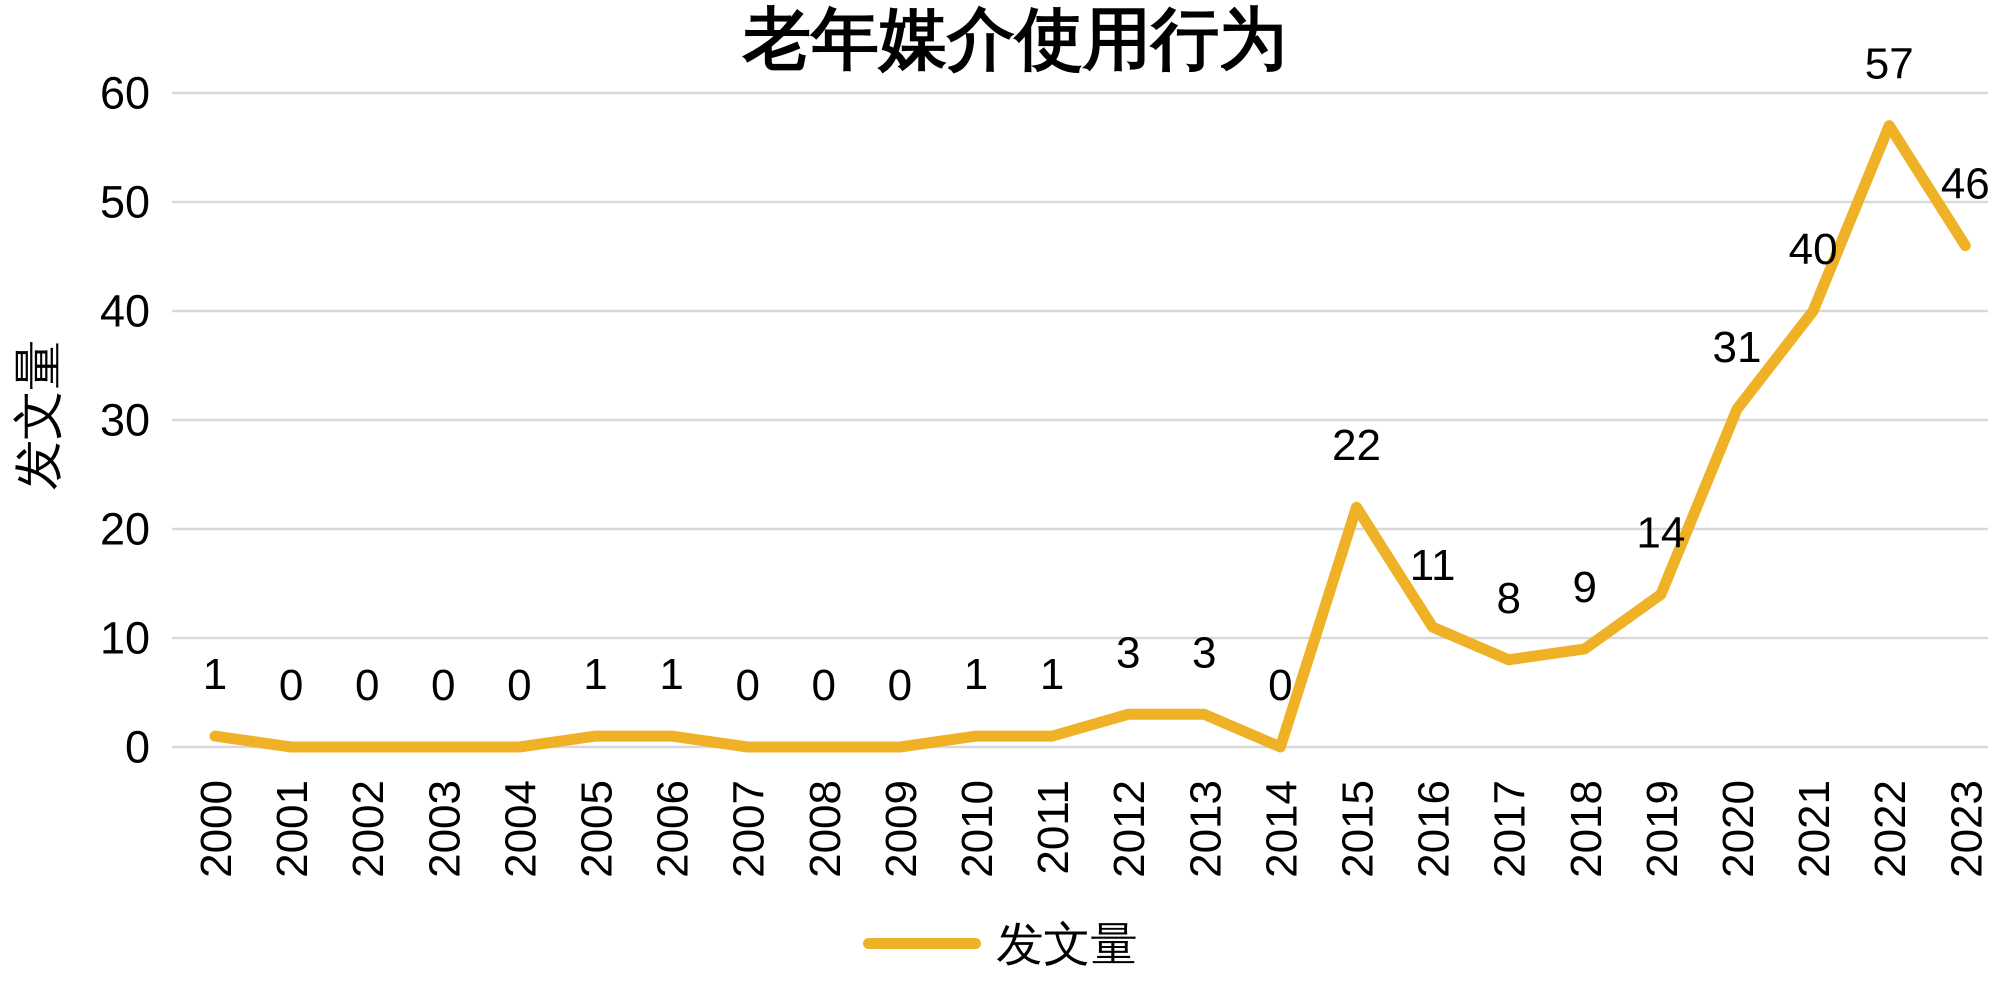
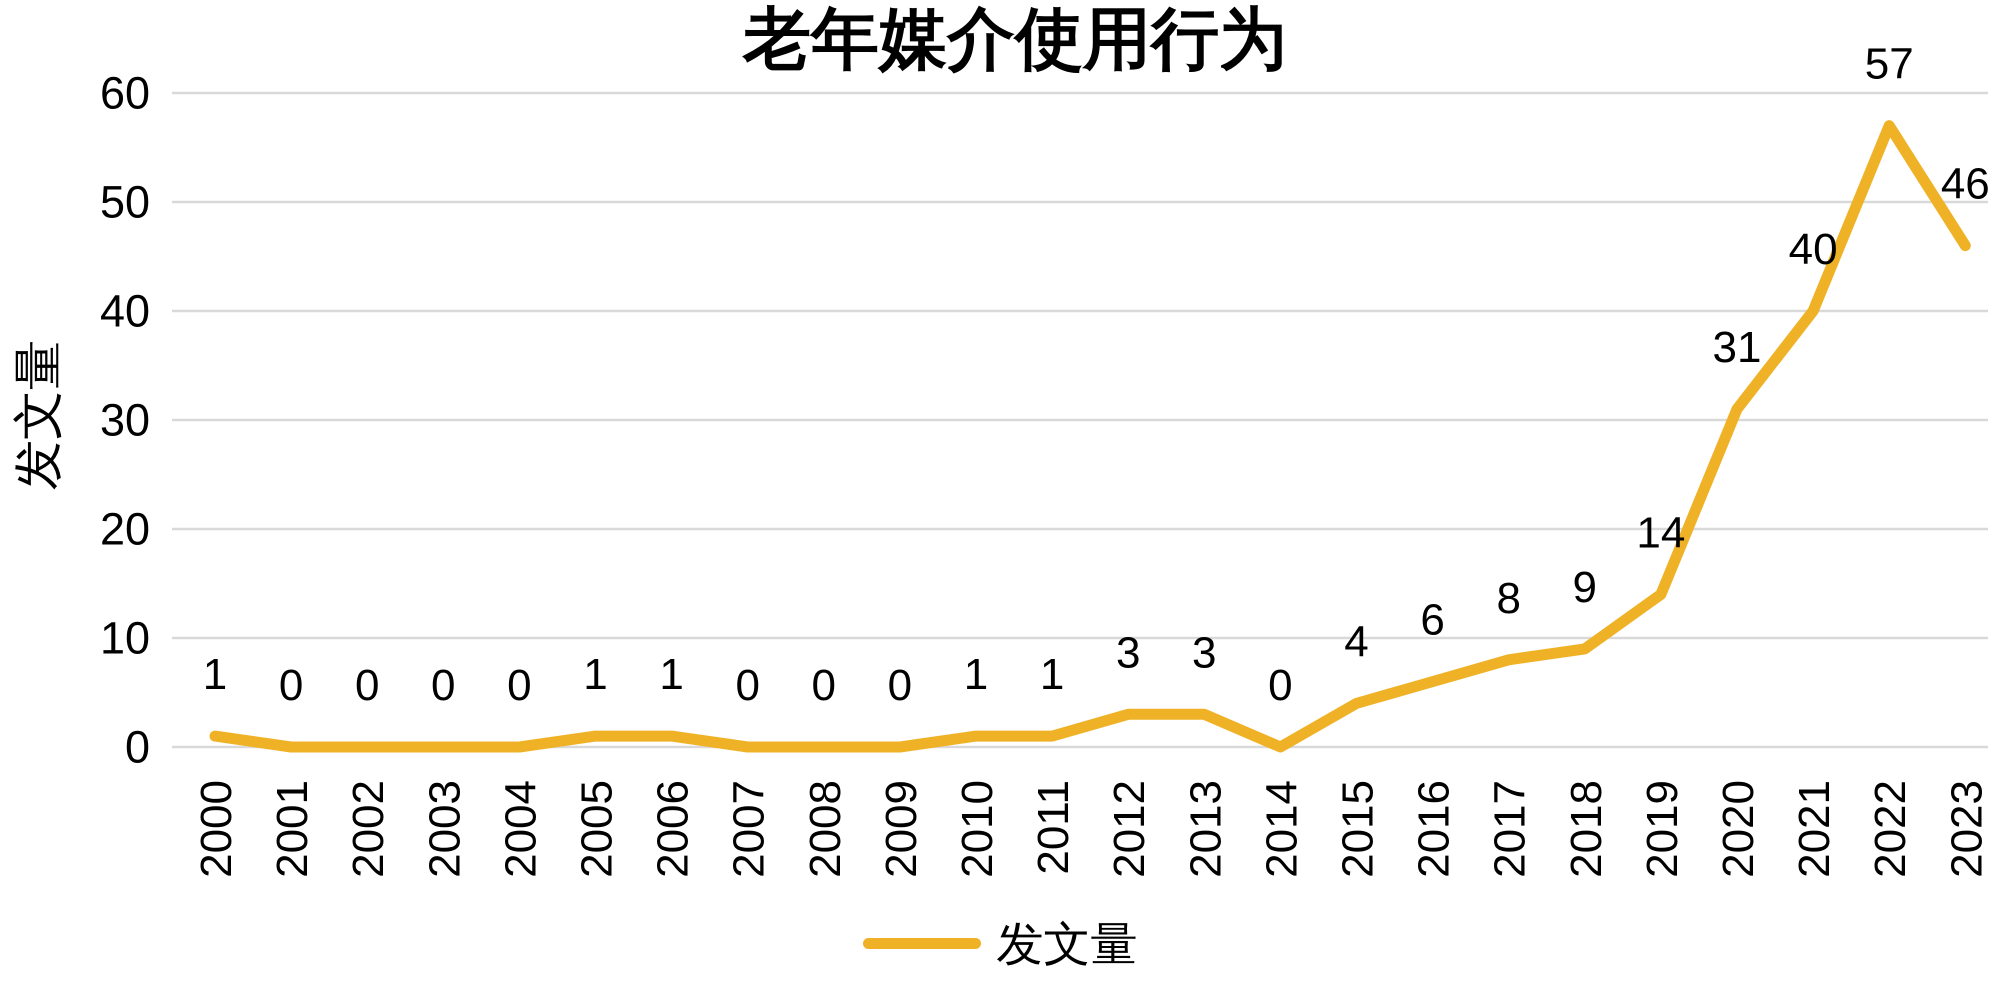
2015: 22 -> 4
2016: 11 -> 6
